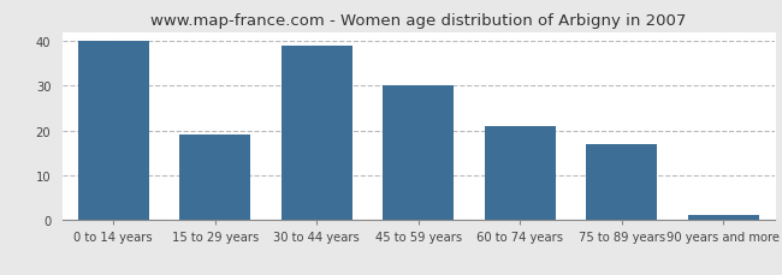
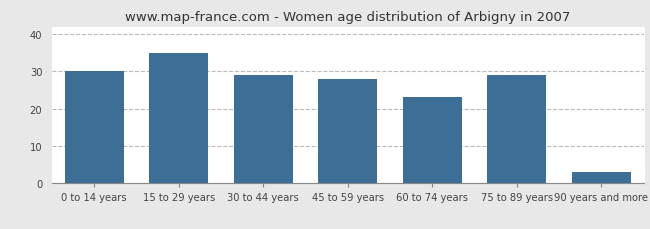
0 to 14 years: 40 -> 30
15 to 29 years: 19 -> 35
30 to 44 years: 39 -> 29
45 to 59 years: 30 -> 28
60 to 74 years: 21 -> 23
75 to 89 years: 17 -> 29
90 years and more: 1 -> 3
